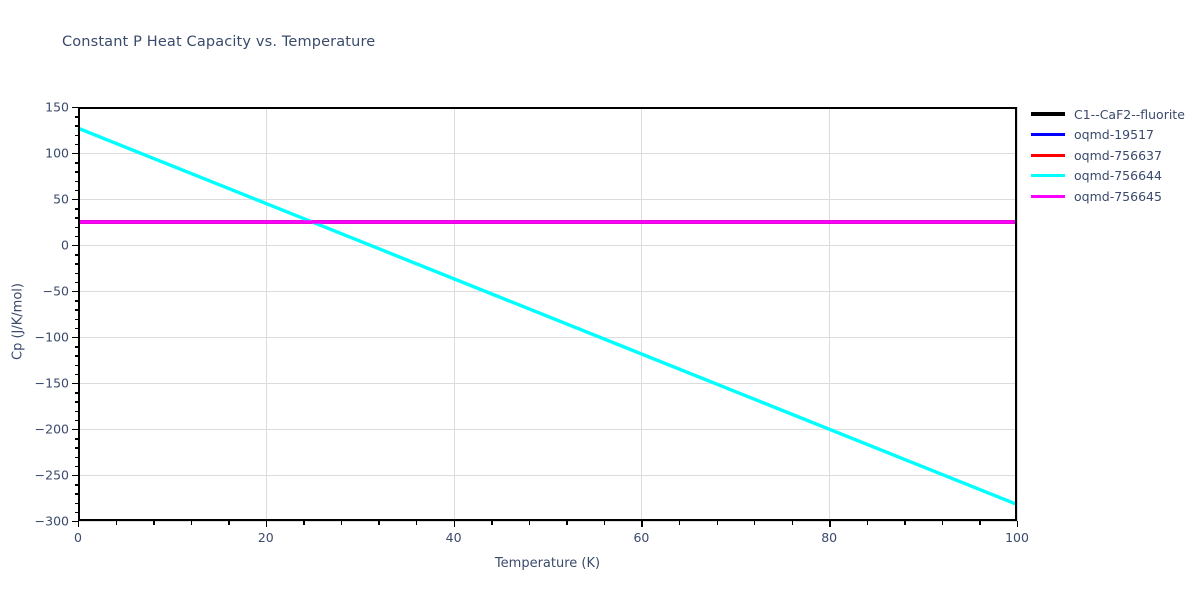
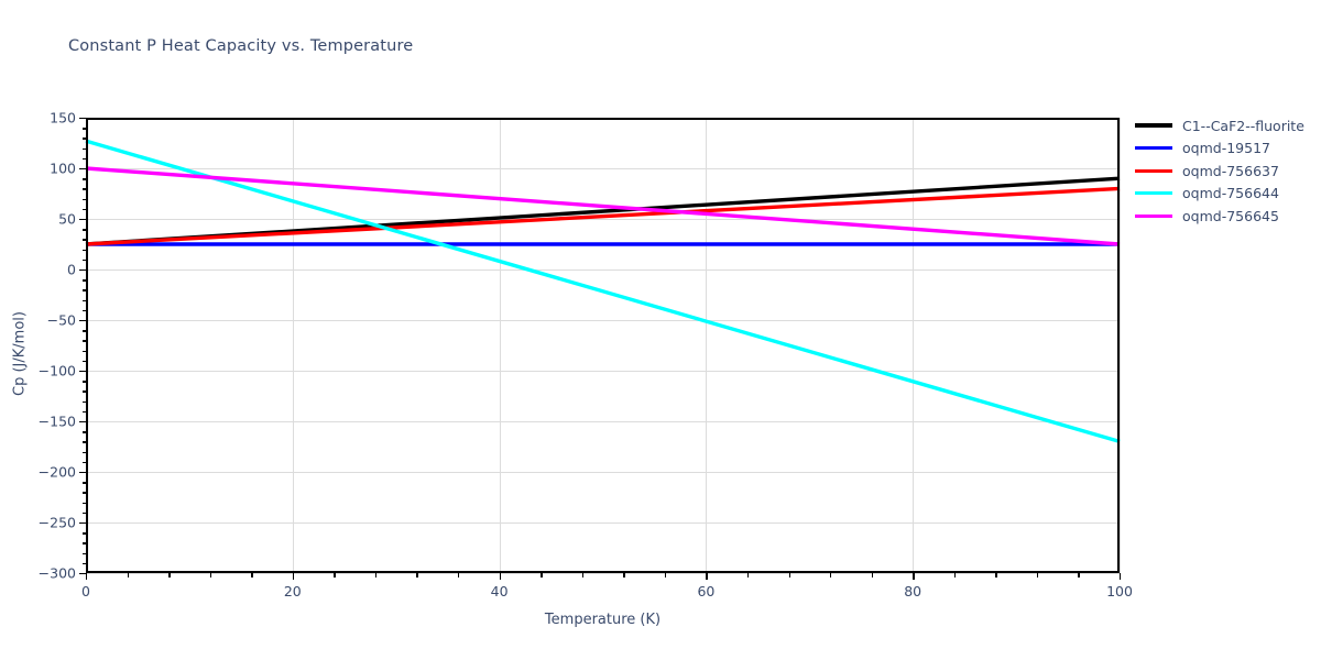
oqmd-756645/0: 20 -> 100
C1--CaF2--fluorite/100: 20 -> 90
oqmd-756637/100: 20 -> 80
oqmd-756644/100: -280 -> -170
